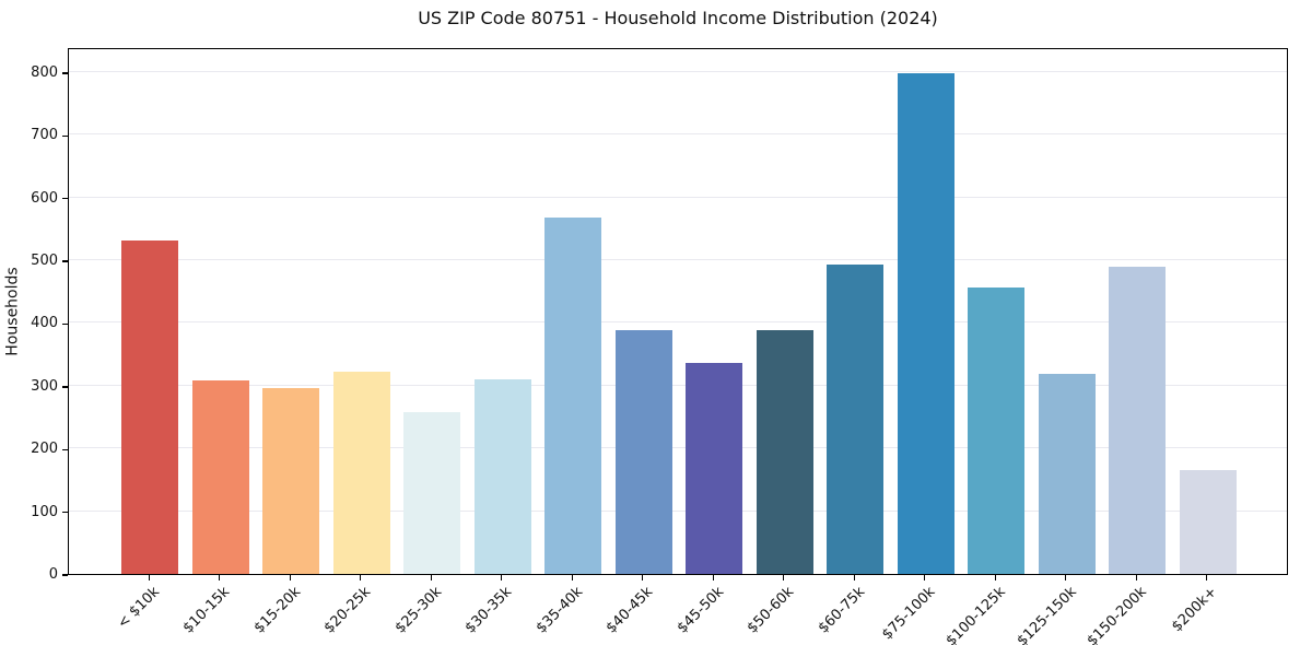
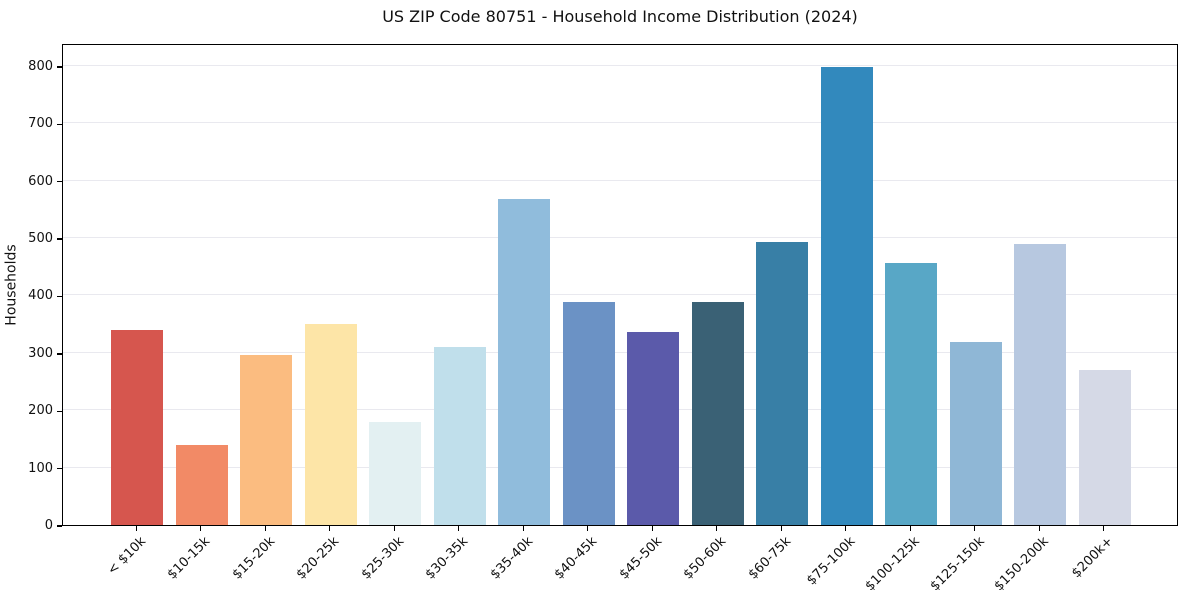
< $10k: 530 -> 340
$10-15k: 310 -> 140
$20-25k: 320 -> 350
$25-30k: 260 -> 180
$200k+: 170 -> 270
